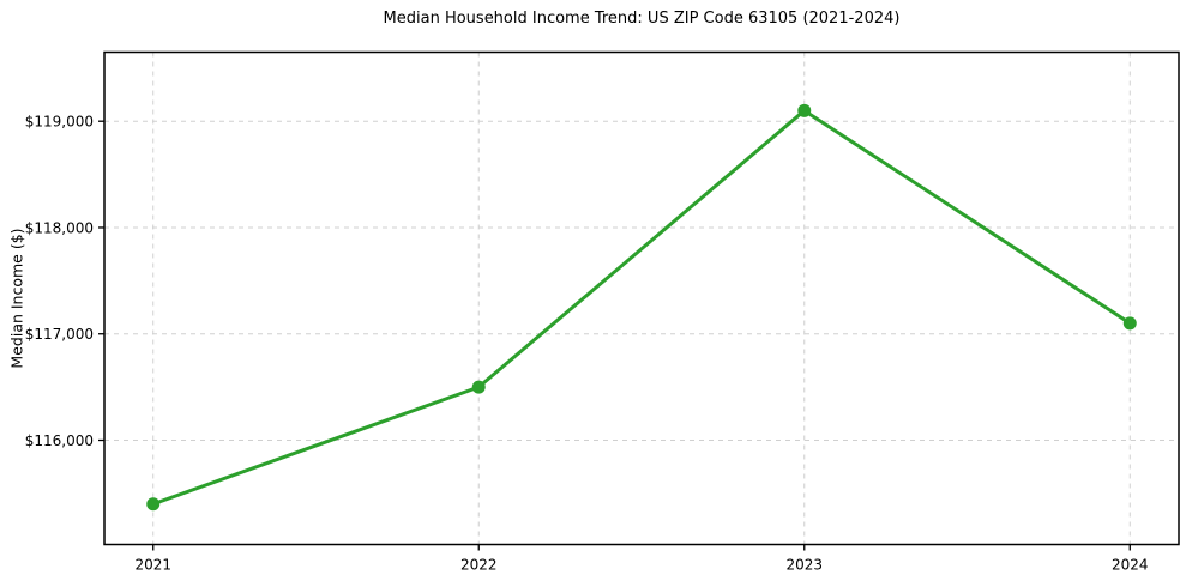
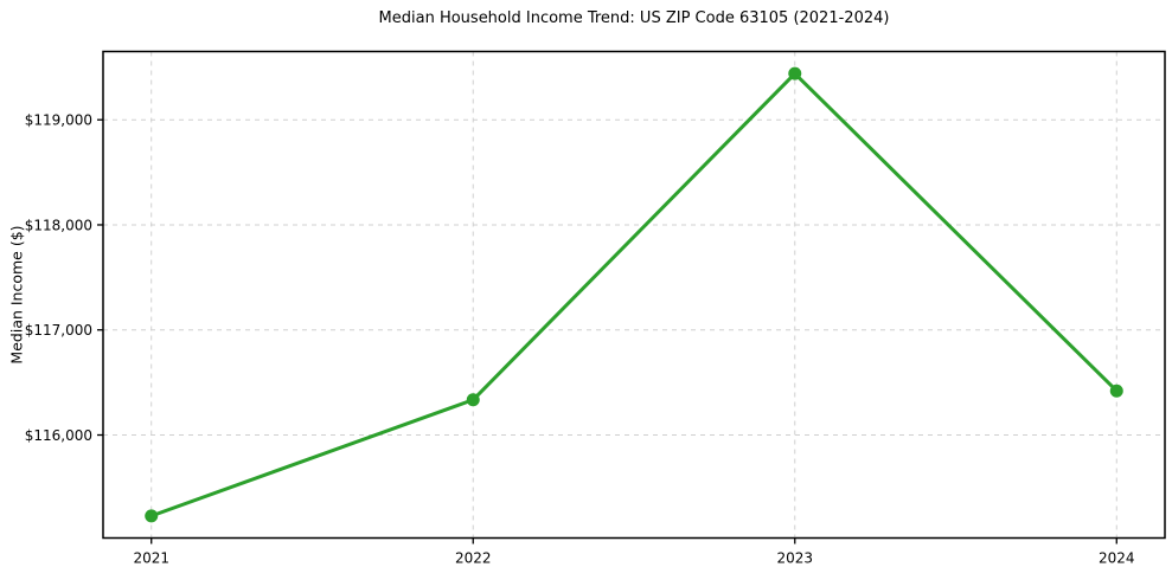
2021: $115400 -> $115200
2022: $116500 -> $116300
2023: $119100 -> $119400
2024: $117100 -> $116400
